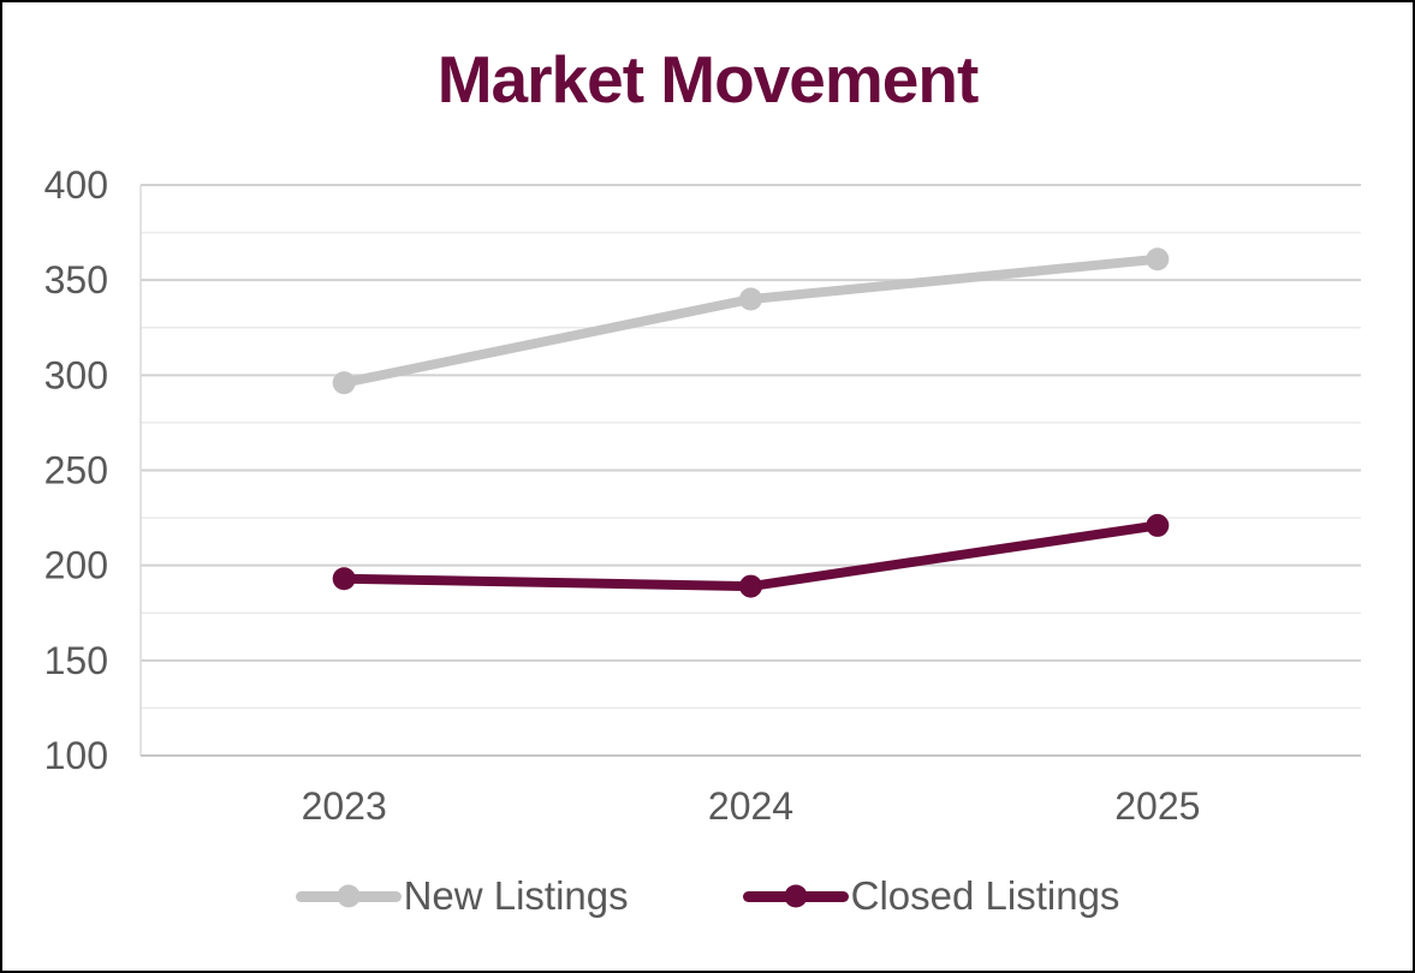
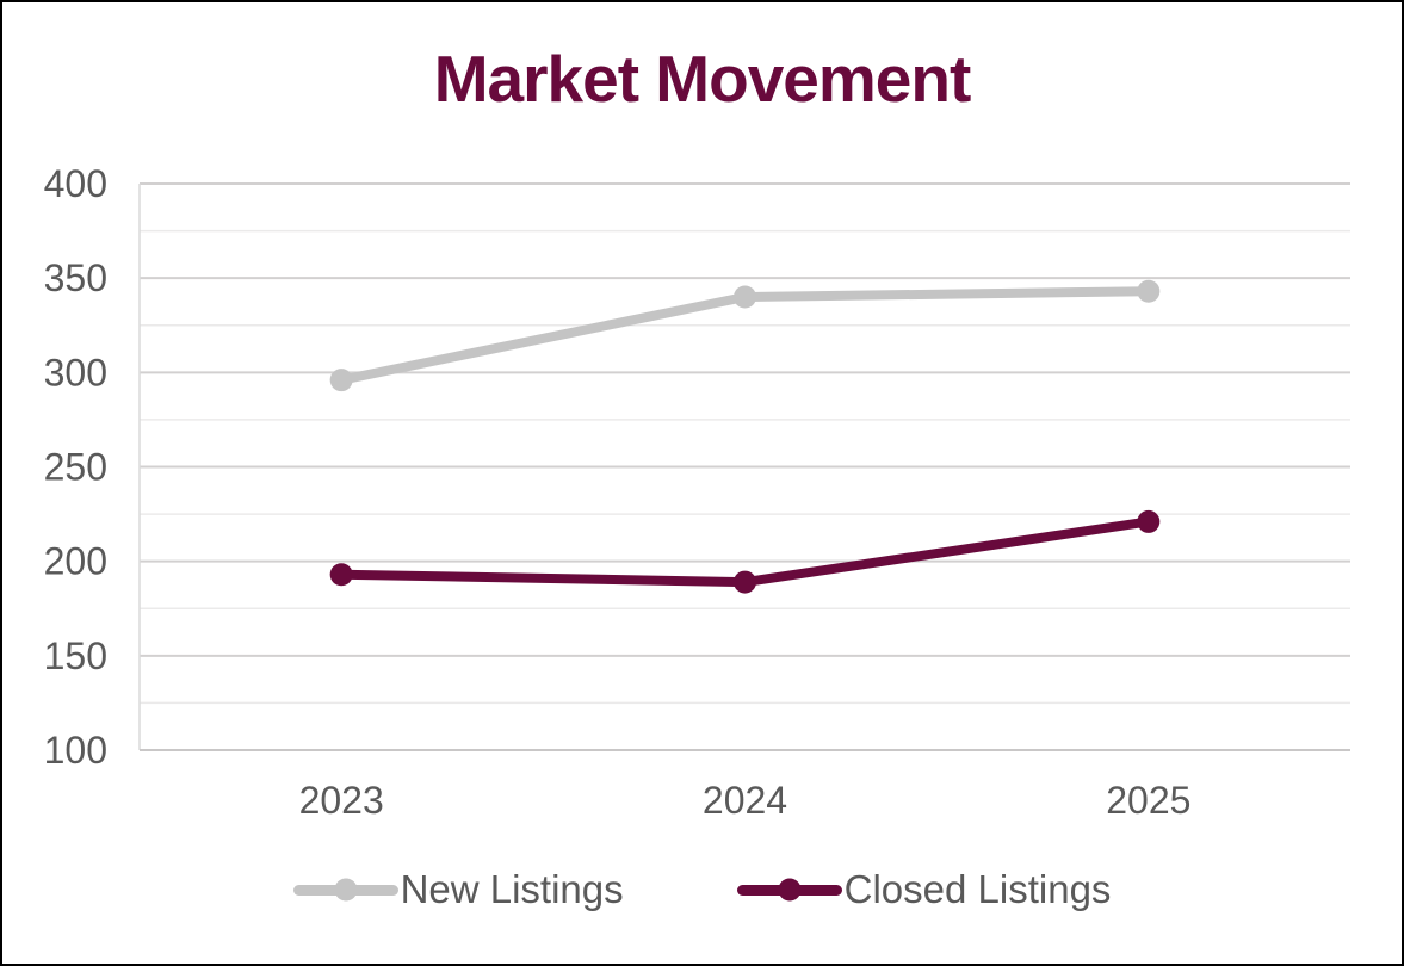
New Listings/2025: 361 -> 343
